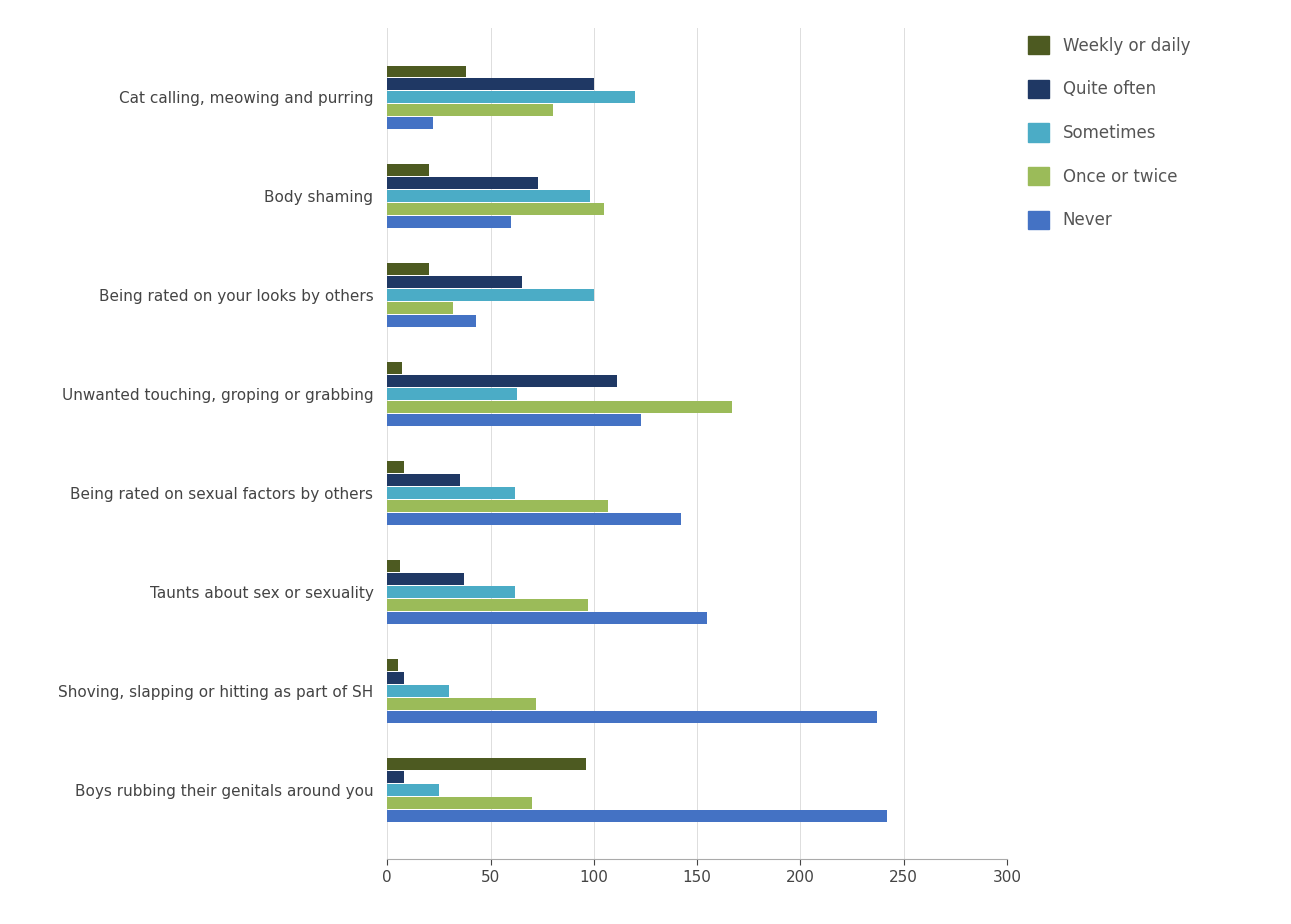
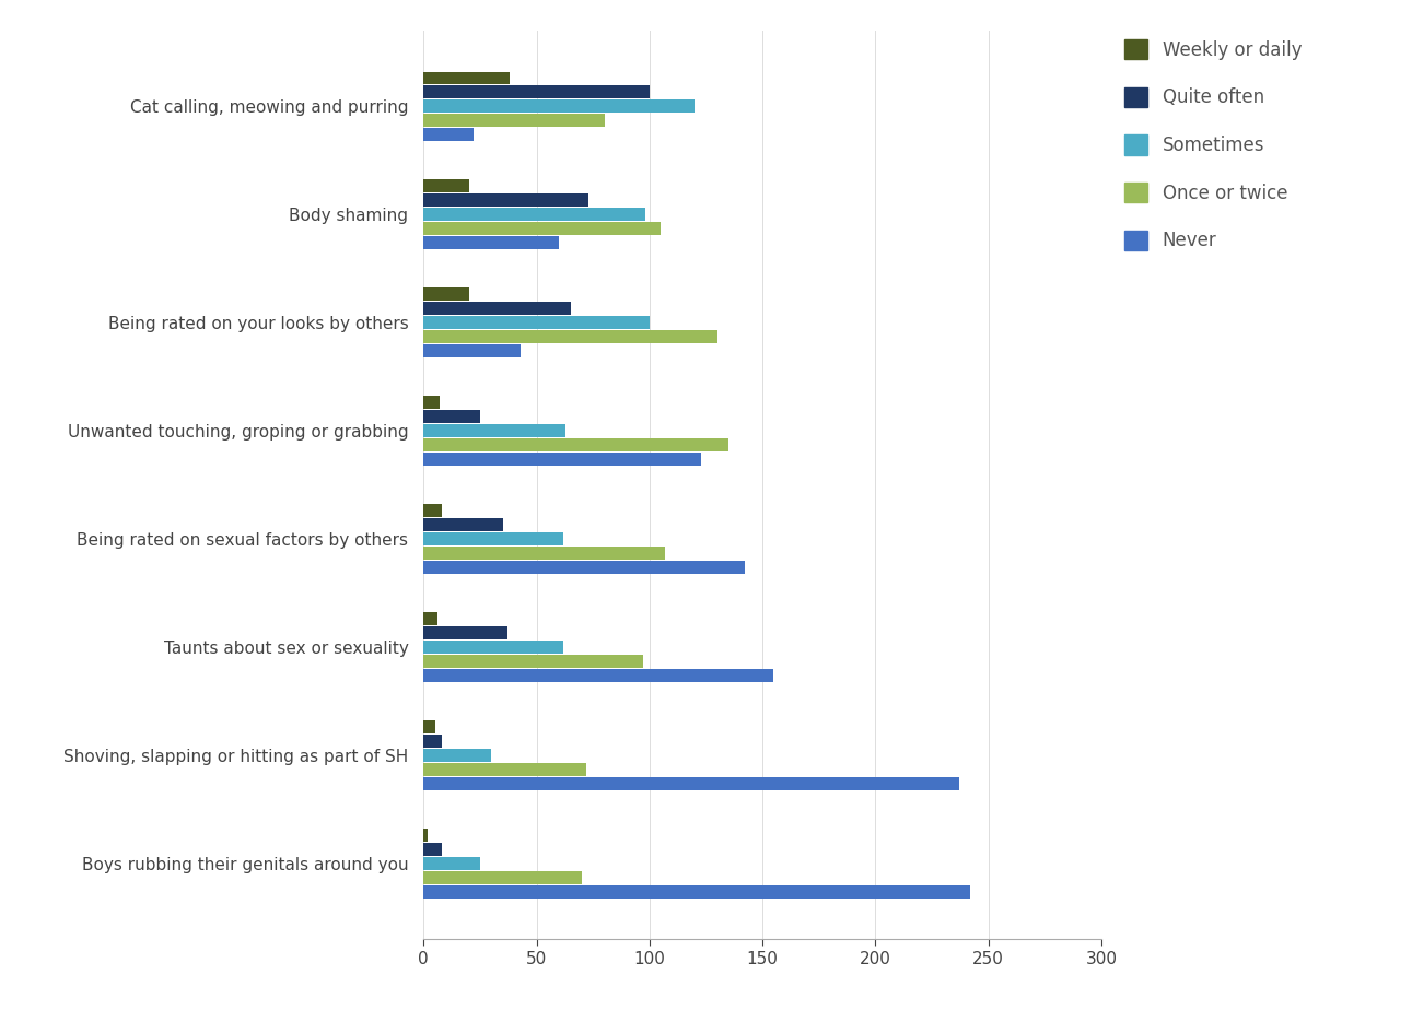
Once or twice/Being rated on your looks by others: 32 -> 130
Quite often/Unwanted touching, groping or grabbing: 111 -> 25
Once or twice/Unwanted touching, groping or grabbing: 167 -> 135
Weekly or daily/Boys rubbing their genitals around you: 96 -> 2
